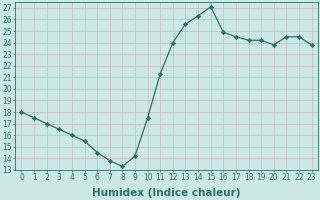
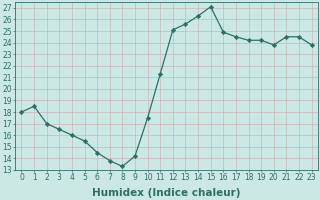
1: 17.5 -> 18.5
12: 24.0 -> 25.1
